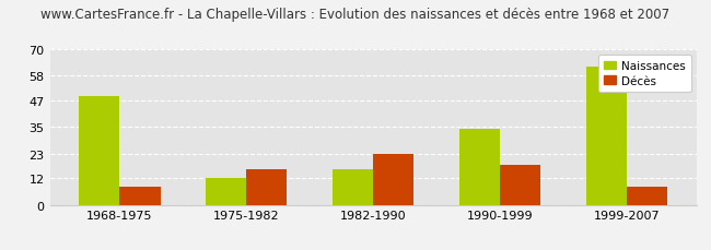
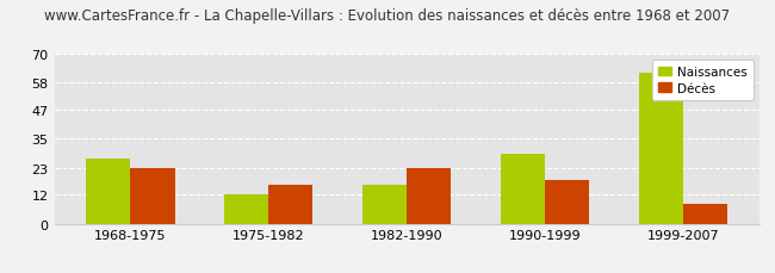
Naissances/1968-1975: 49 -> 27
Décès/1968-1975: 8 -> 23
Naissances/1990-1999: 34 -> 29
